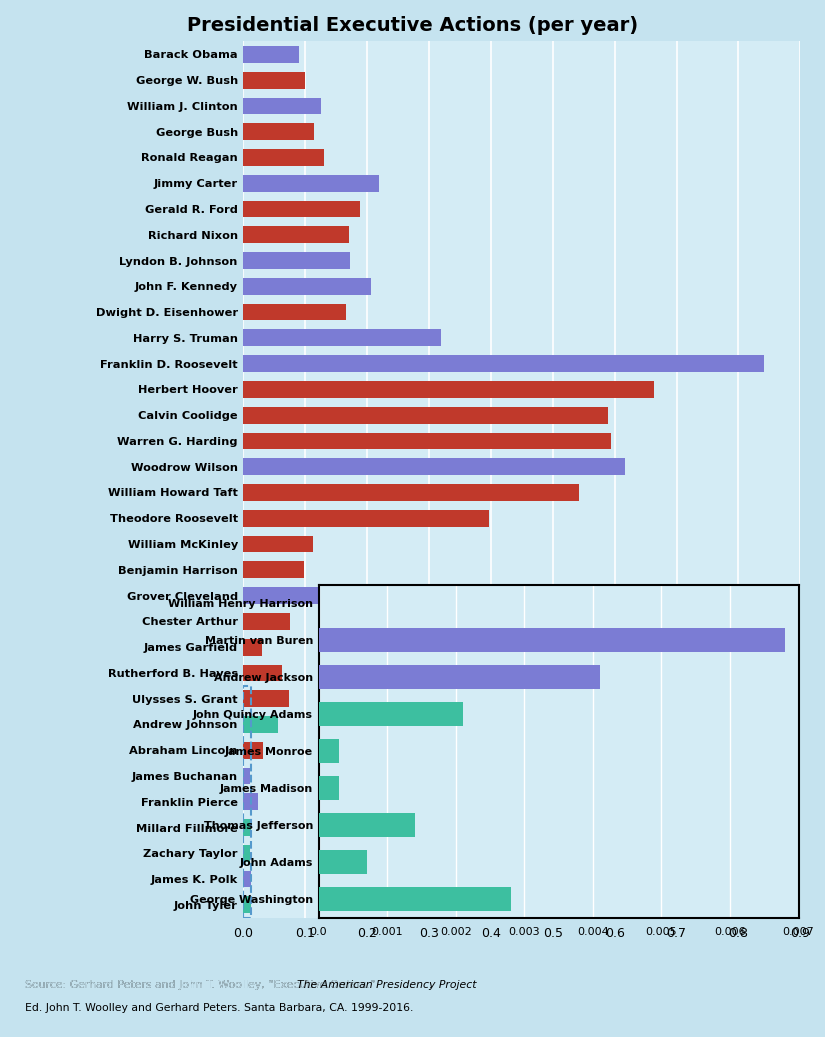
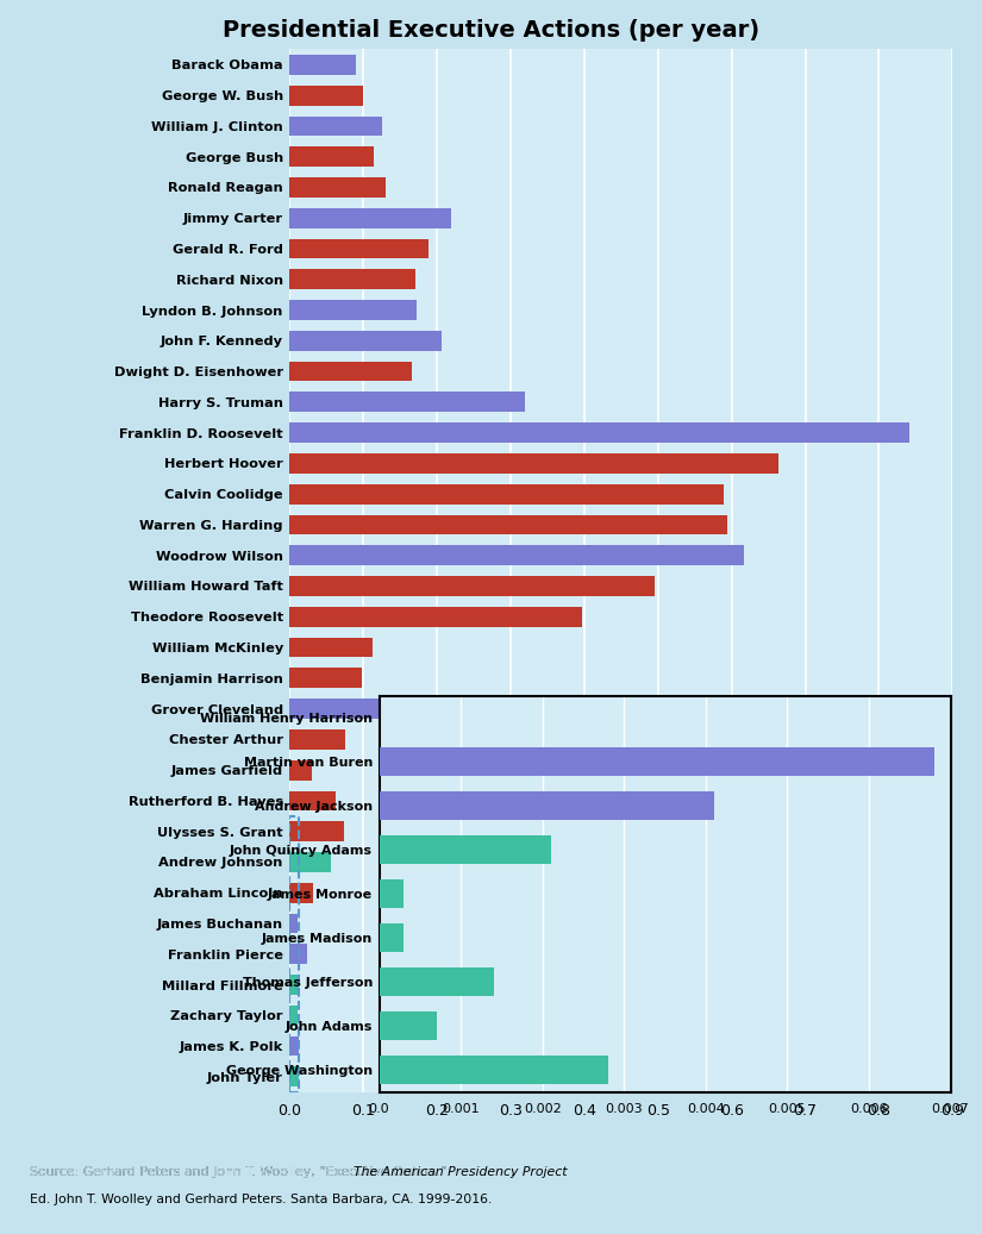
William Howard Taft: 0.542 -> 0.496
